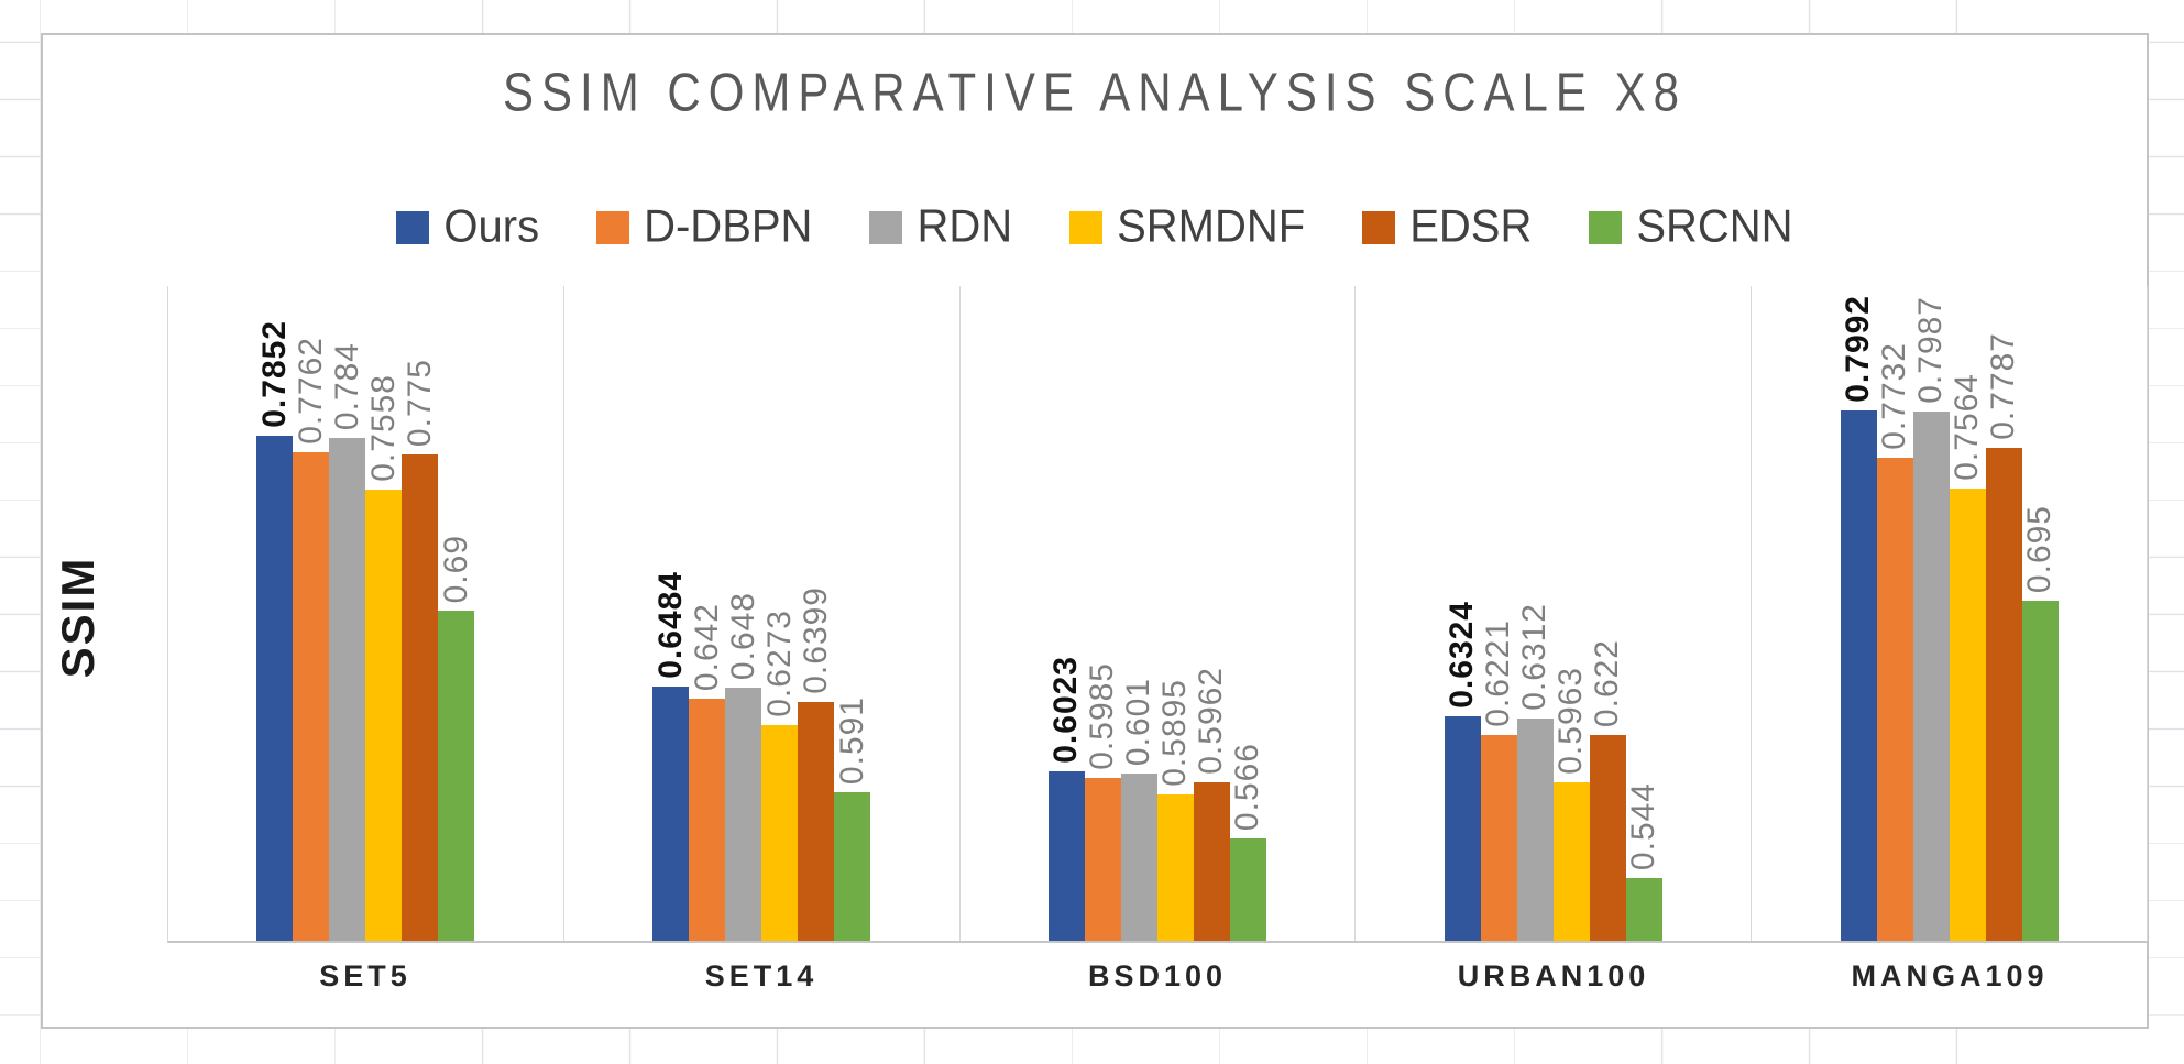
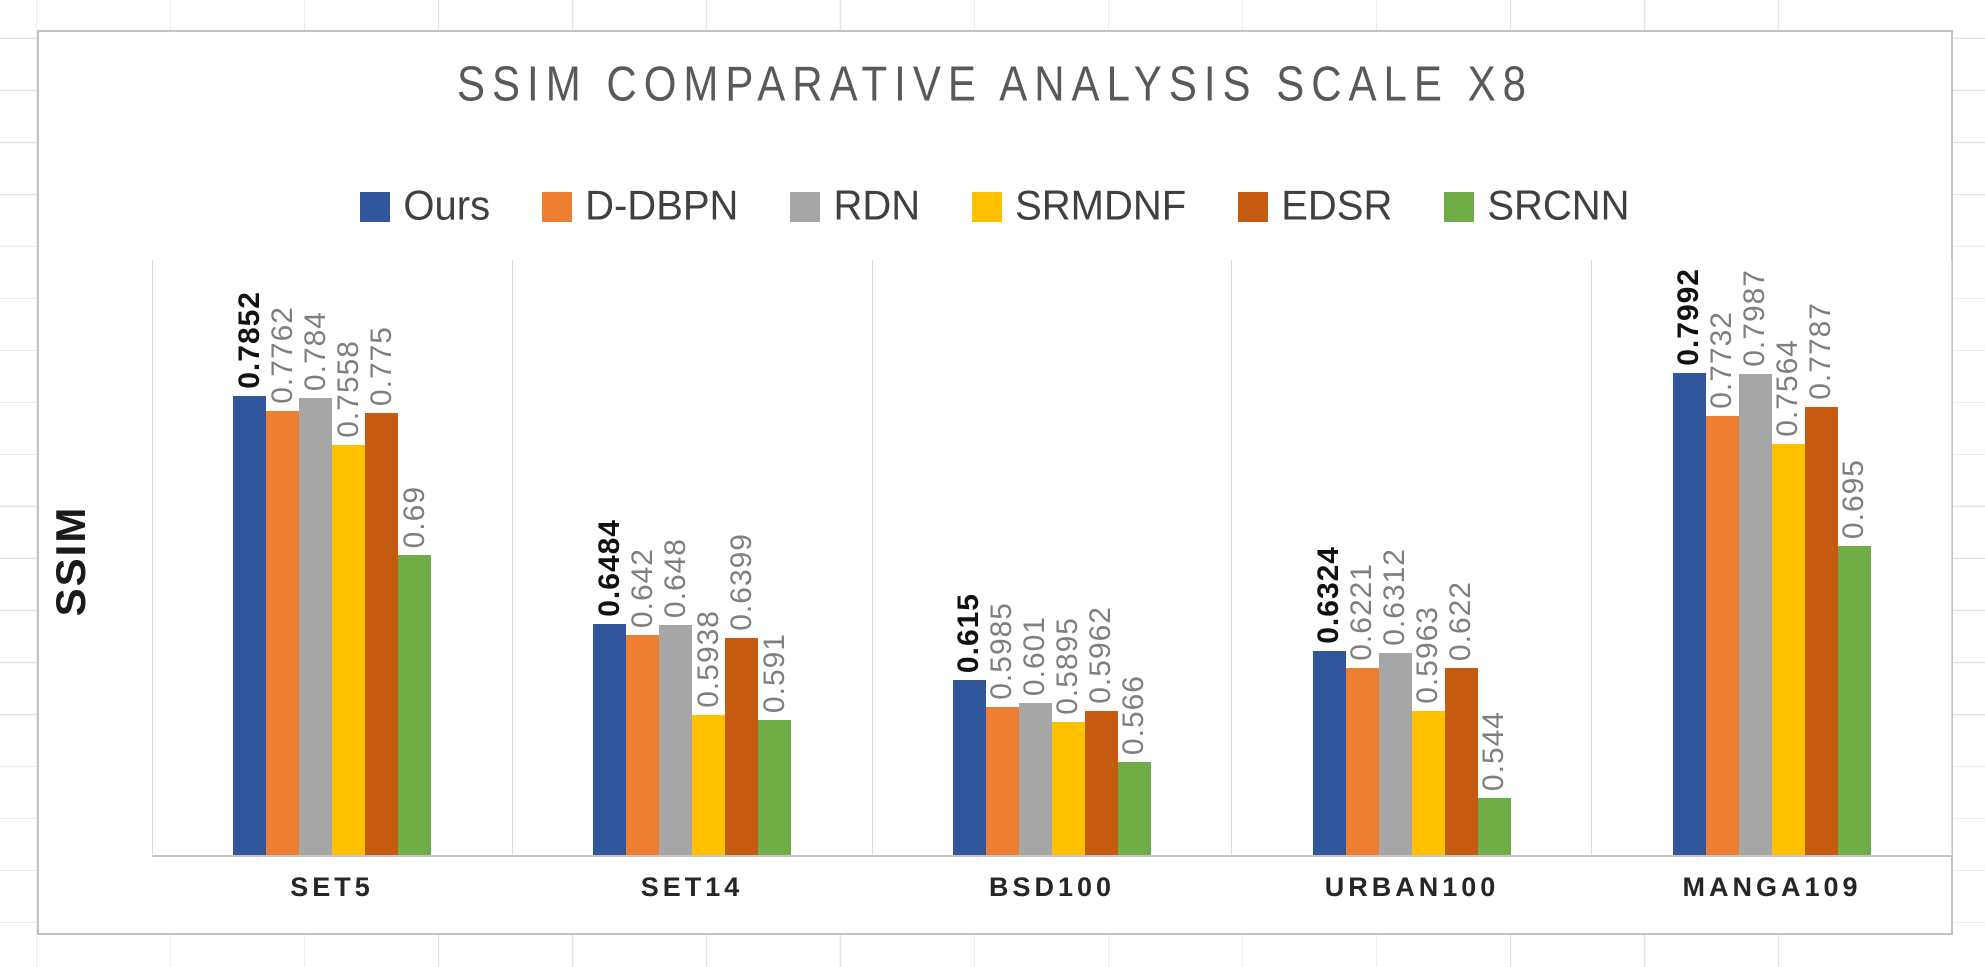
SRMDNF/SET14: 0.6273 -> 0.5938
Ours/BSD100: 0.6023 -> 0.615
